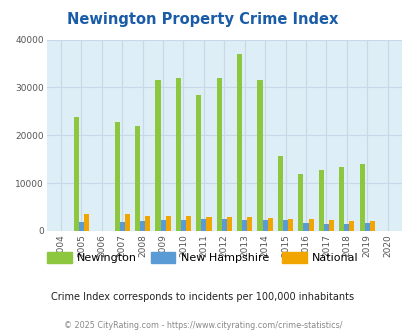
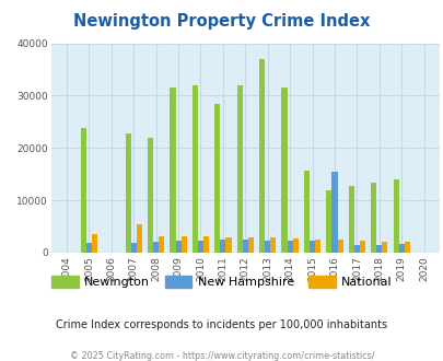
National/2007: 3500 -> 5500
New Hampshire/2016: 1700 -> 15500
